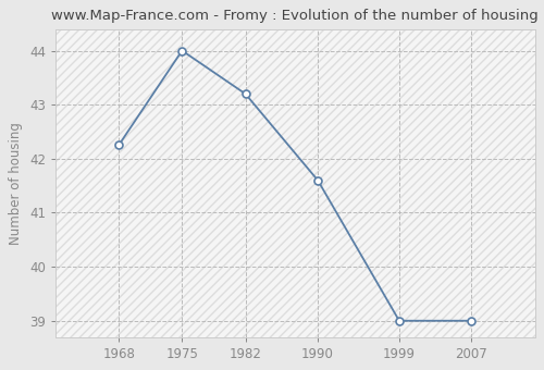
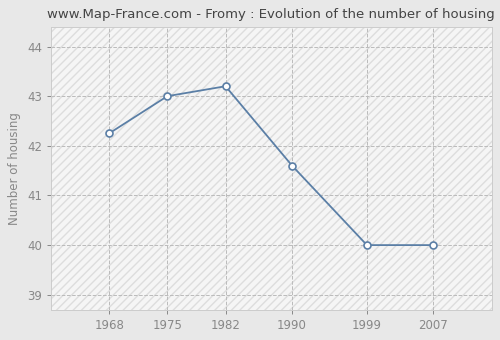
1975: 44.00 -> 43.00
1999: 39.00 -> 40.00
2007: 39.00 -> 40.00
